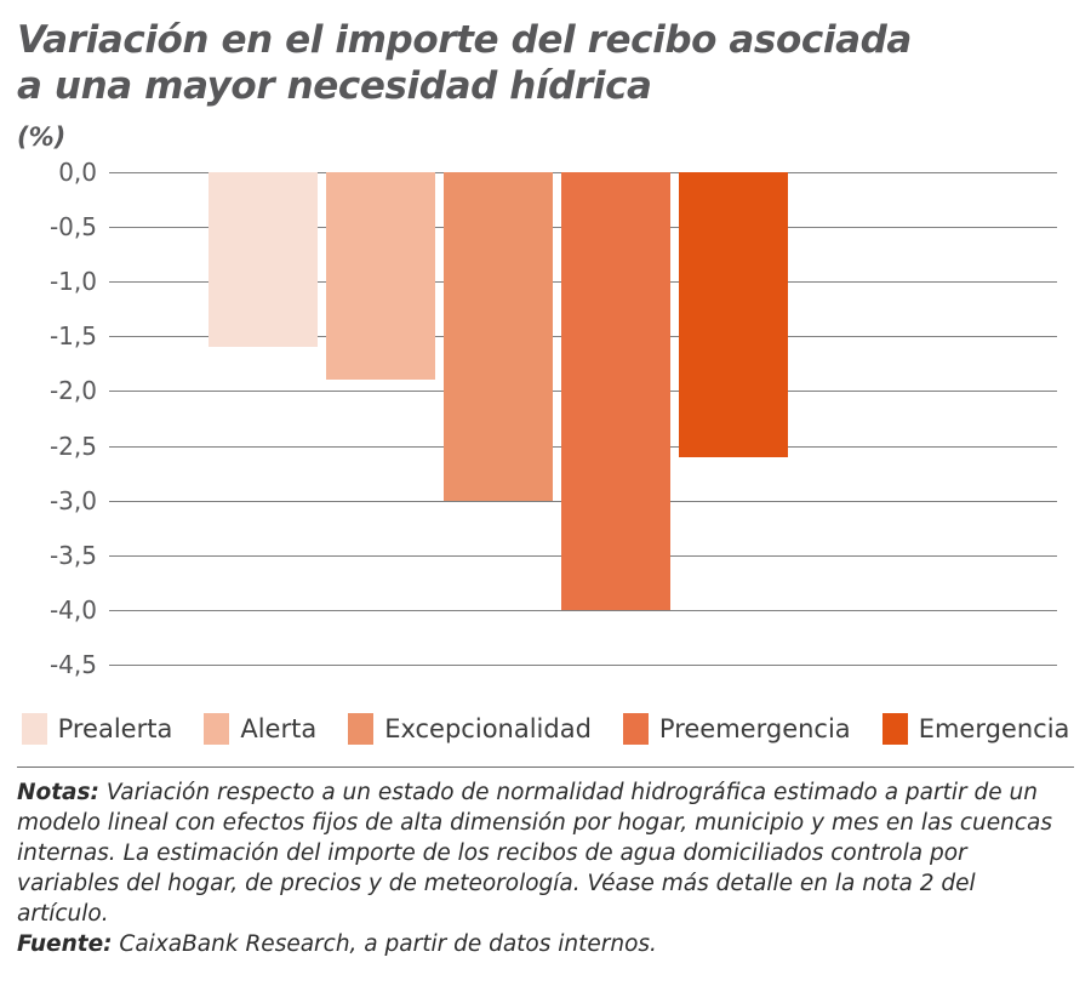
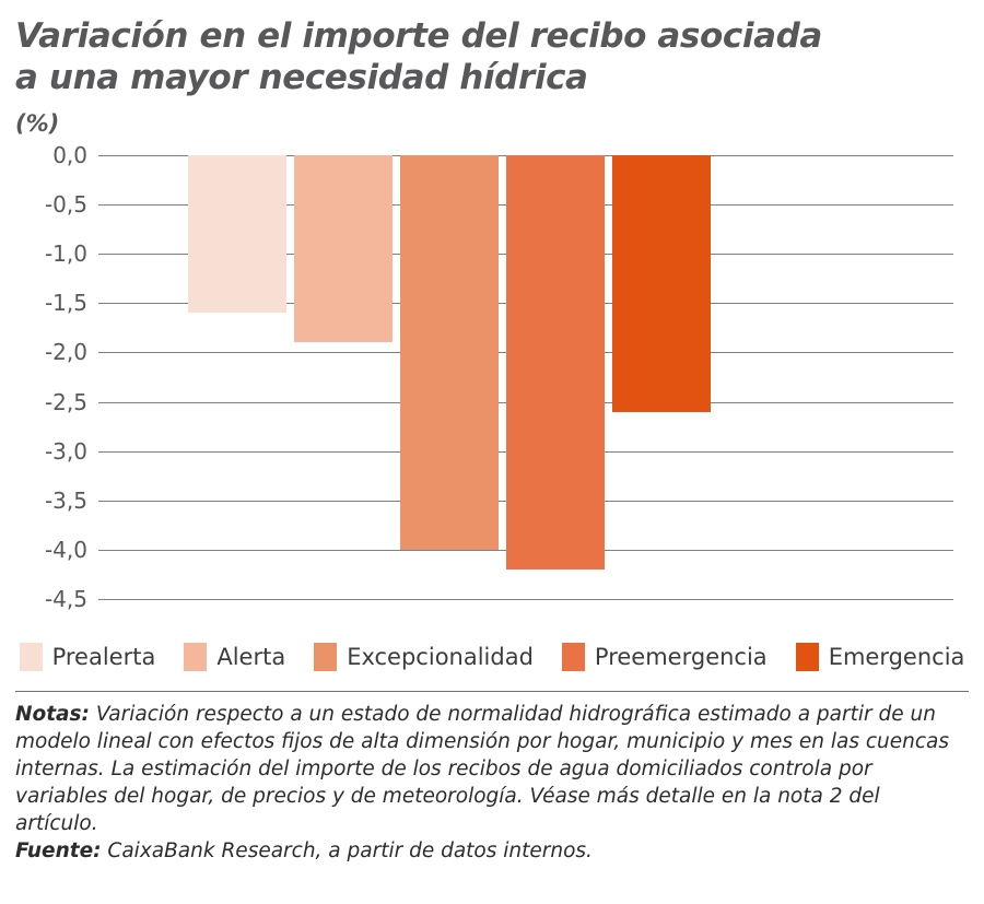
Excepcionalidad: -3,0 -> -4,0
Preemergencia: -4,0 -> -4,2
